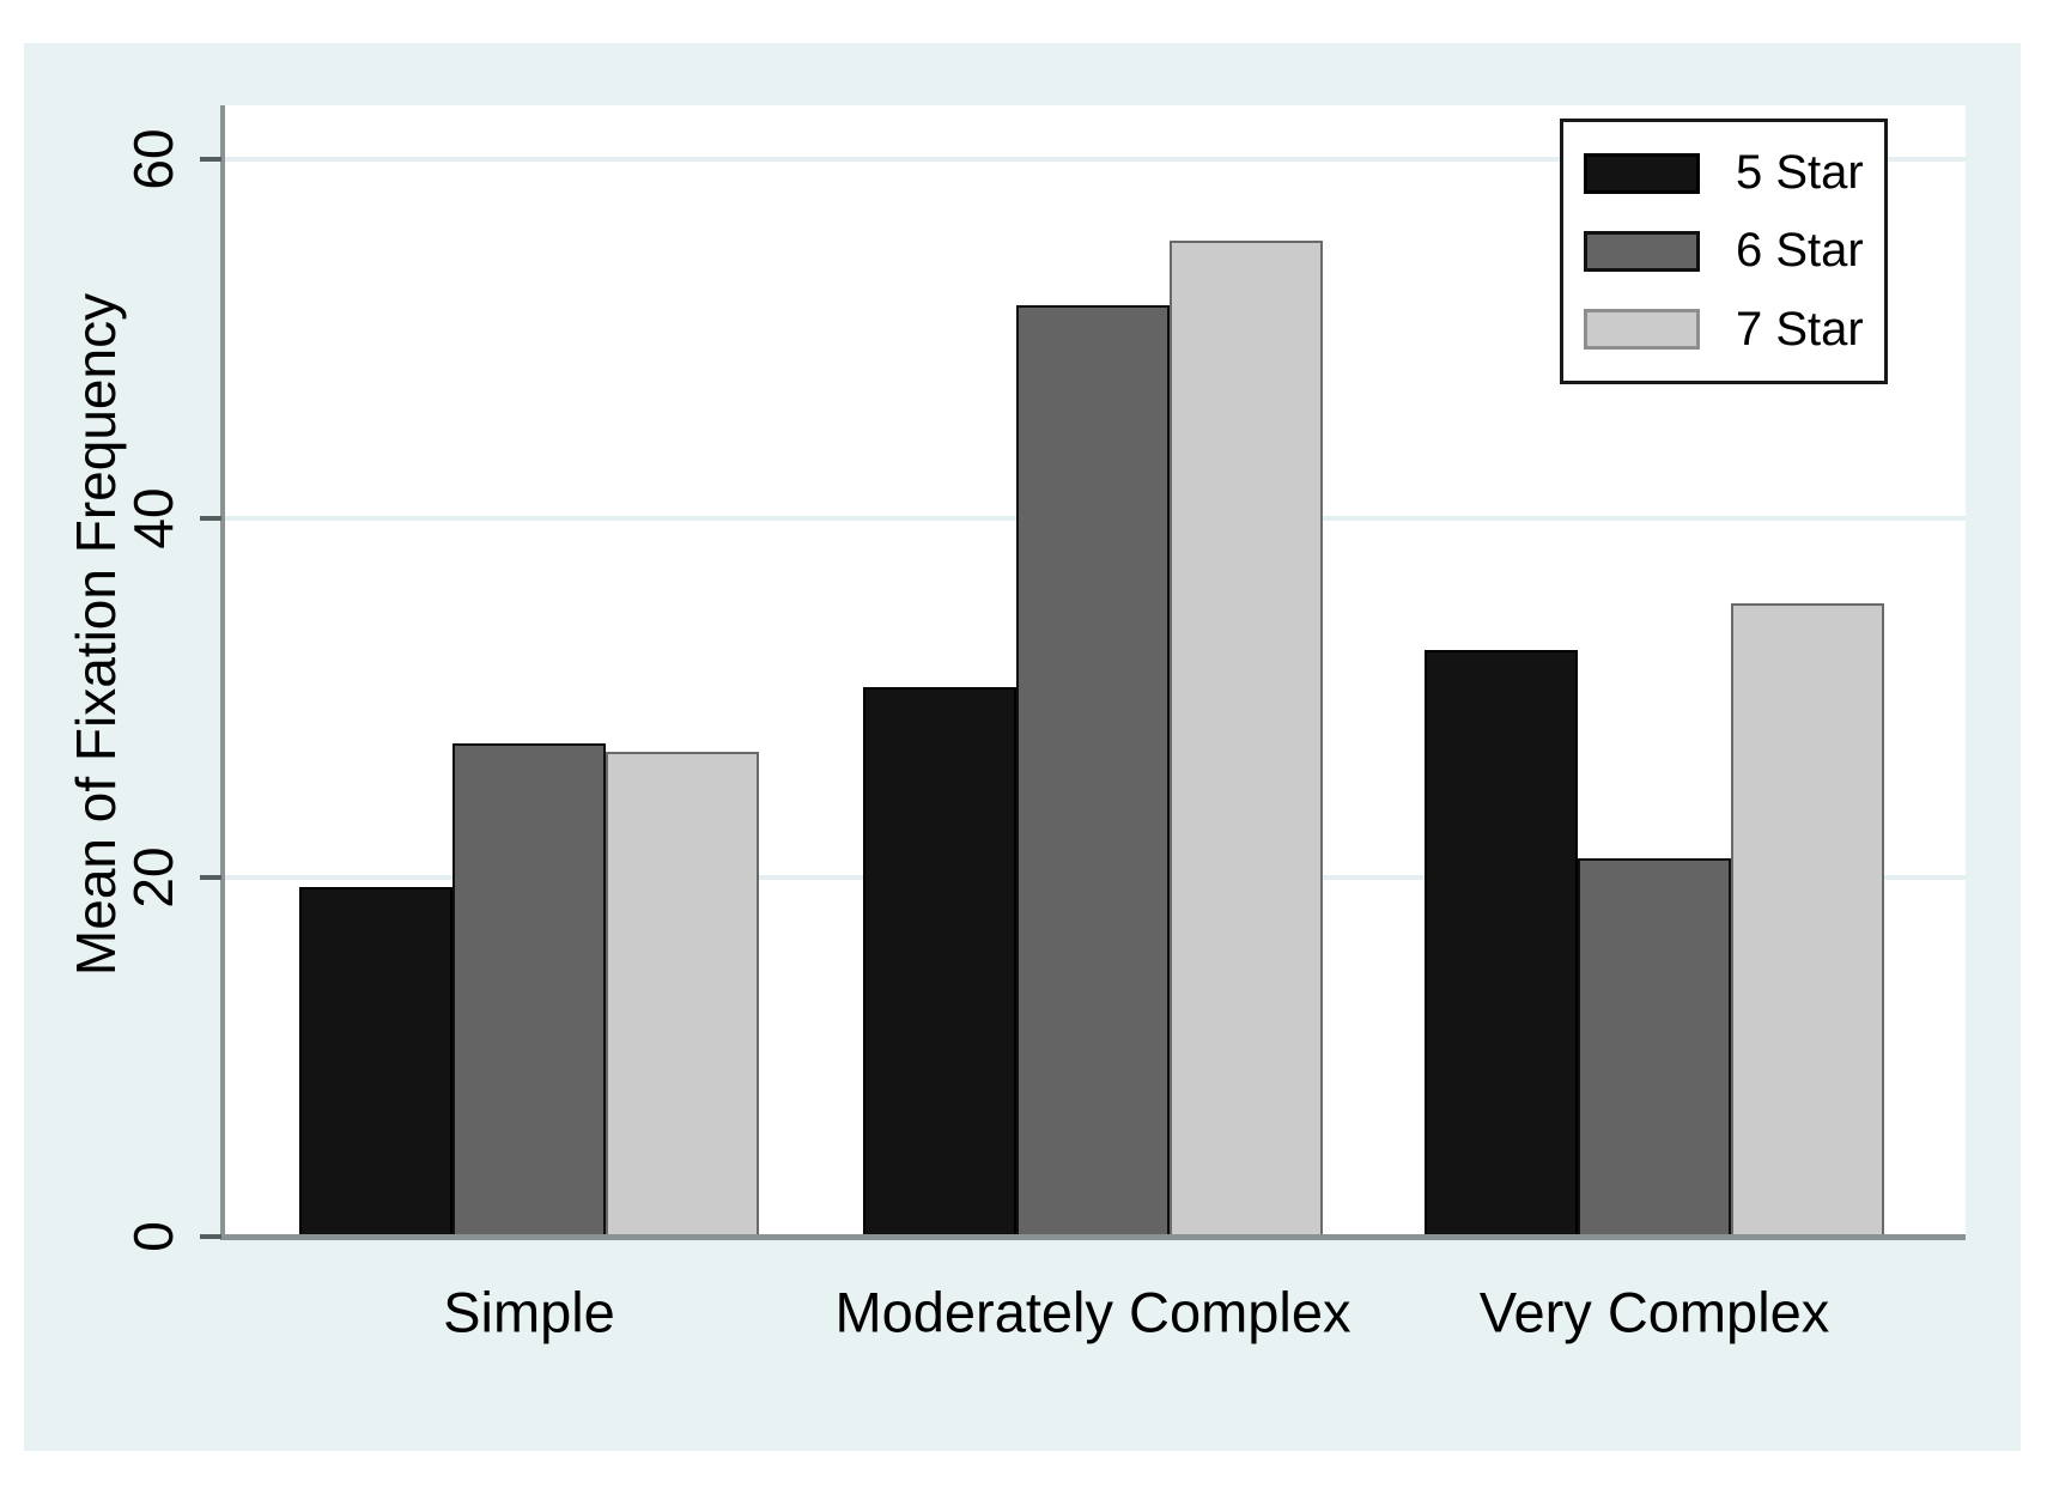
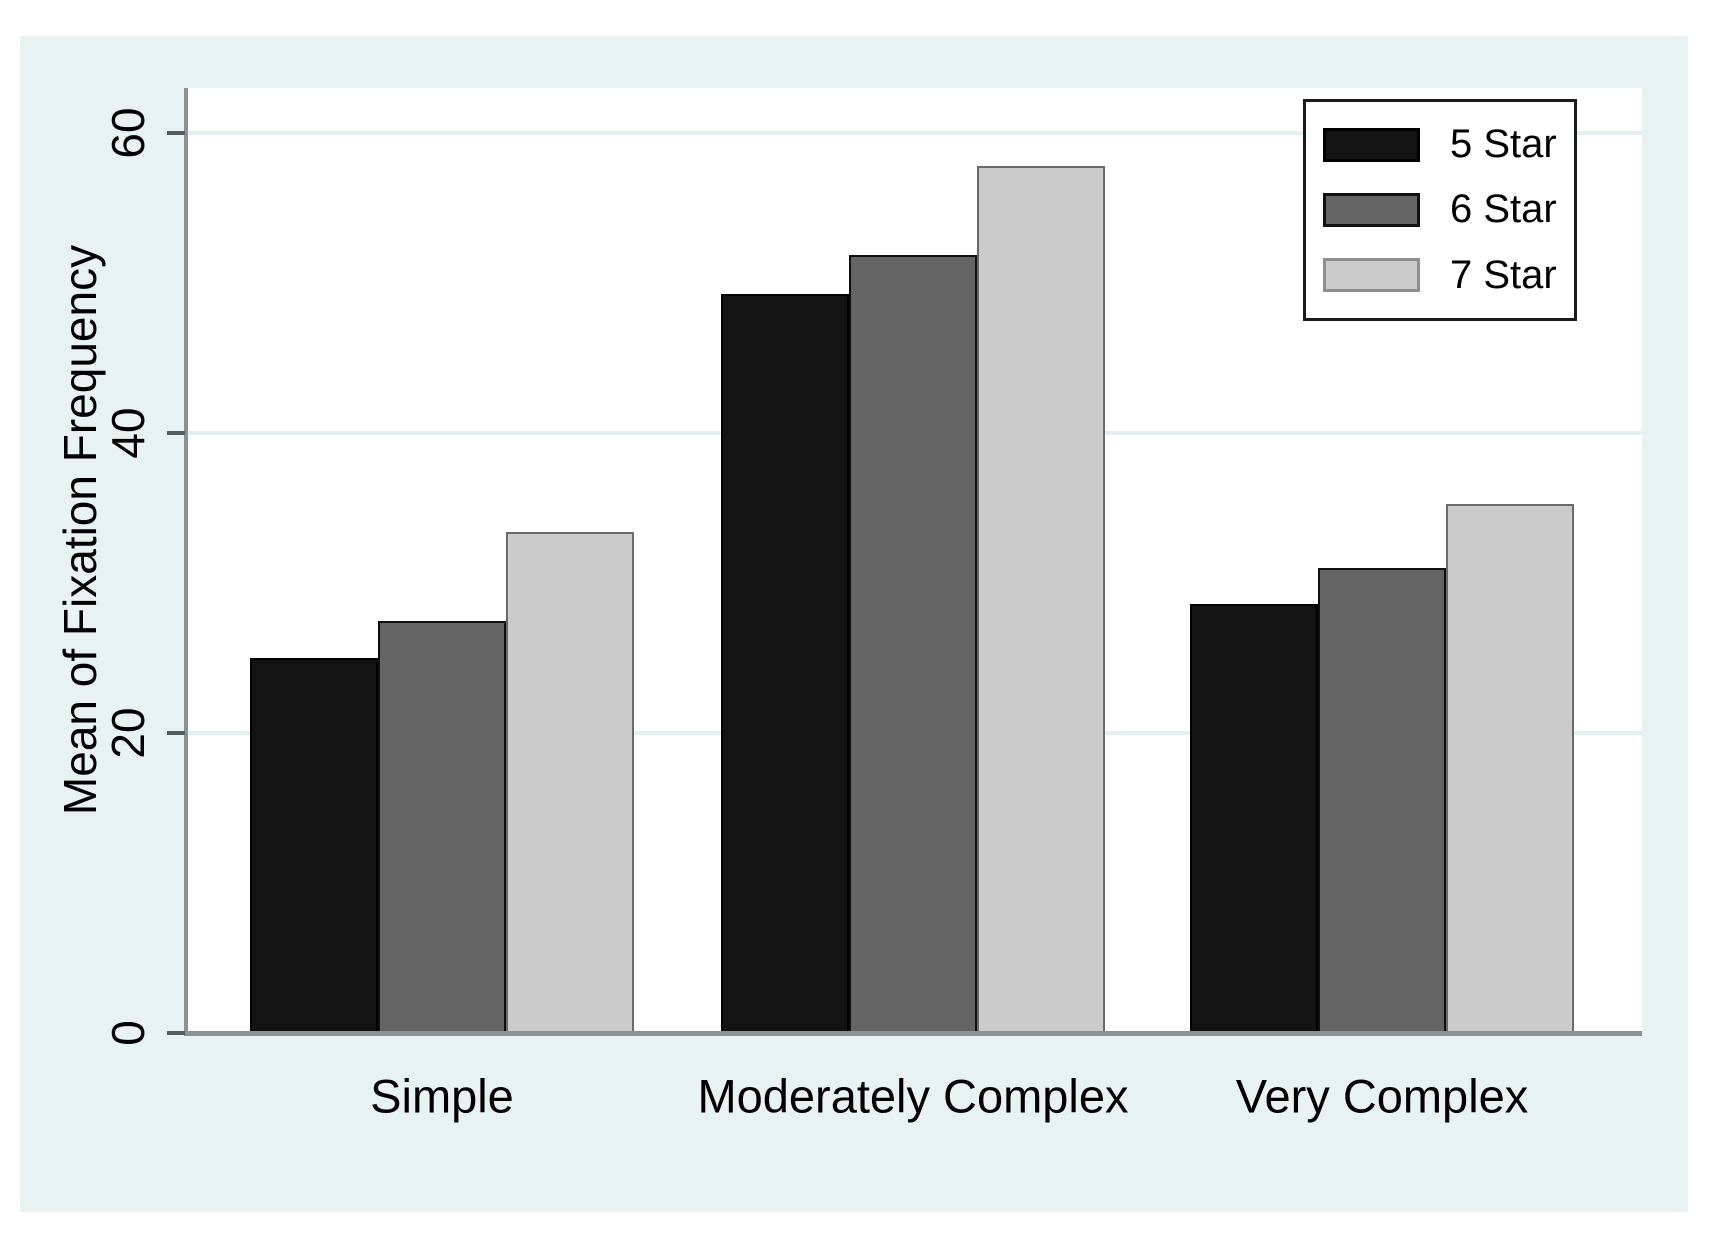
5 Star/Simple: 19.5 -> 25.0
7 Star/Simple: 27.0 -> 33.4
5 Star/Moderately Complex: 30.6 -> 49.3
7 Star/Moderately Complex: 55.5 -> 57.8
5 Star/Very Complex: 32.7 -> 28.6
6 Star/Very Complex: 21.1 -> 31.0
